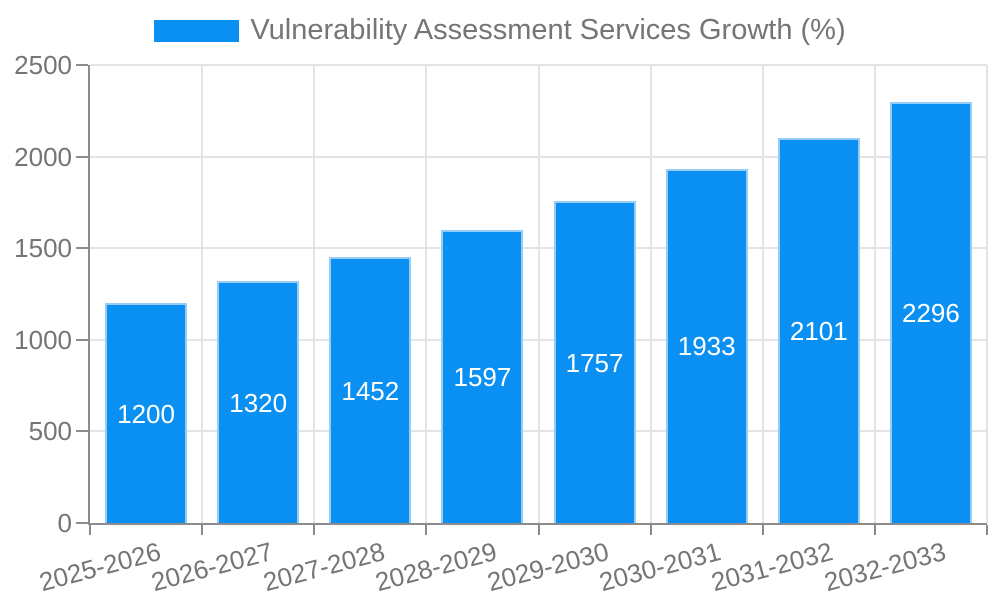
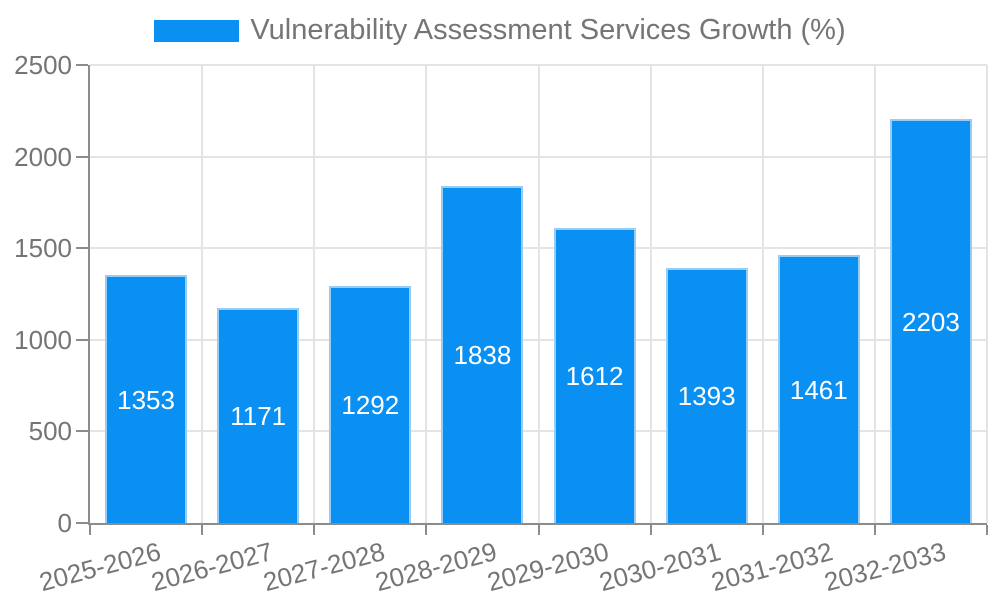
2025-2026: 1200 -> 1353
2026-2027: 1320 -> 1171
2027-2028: 1452 -> 1292
2028-2029: 1597 -> 1838
2029-2030: 1757 -> 1612
2030-2031: 1933 -> 1393
2031-2032: 2101 -> 1461
2032-2033: 2296 -> 2203
